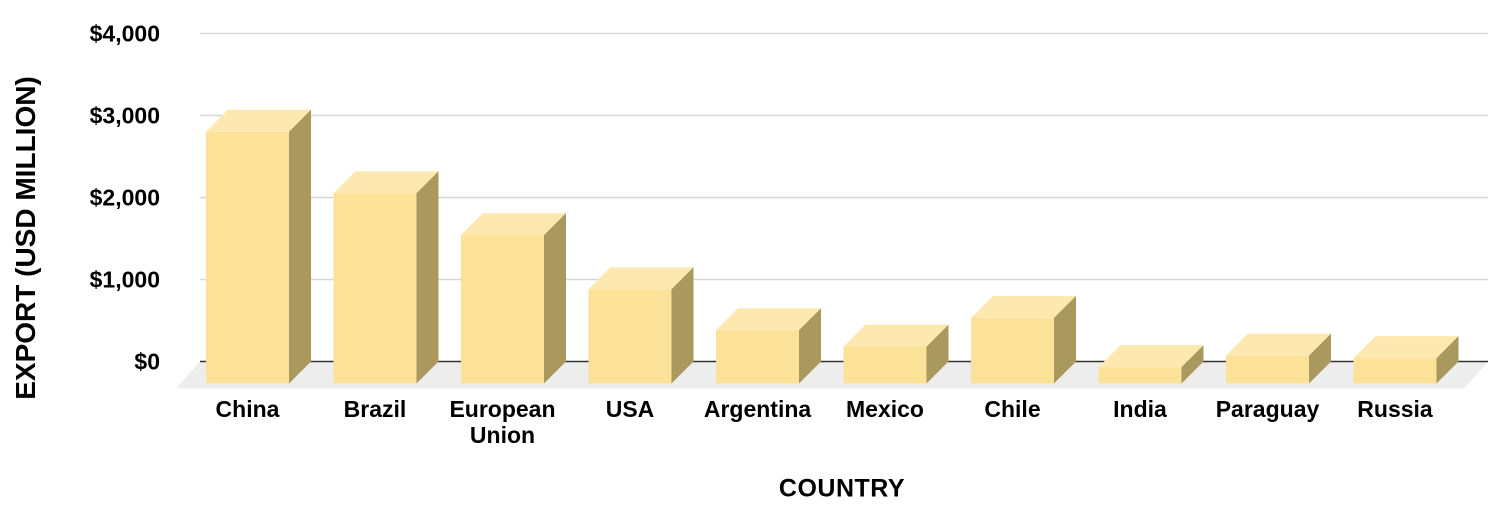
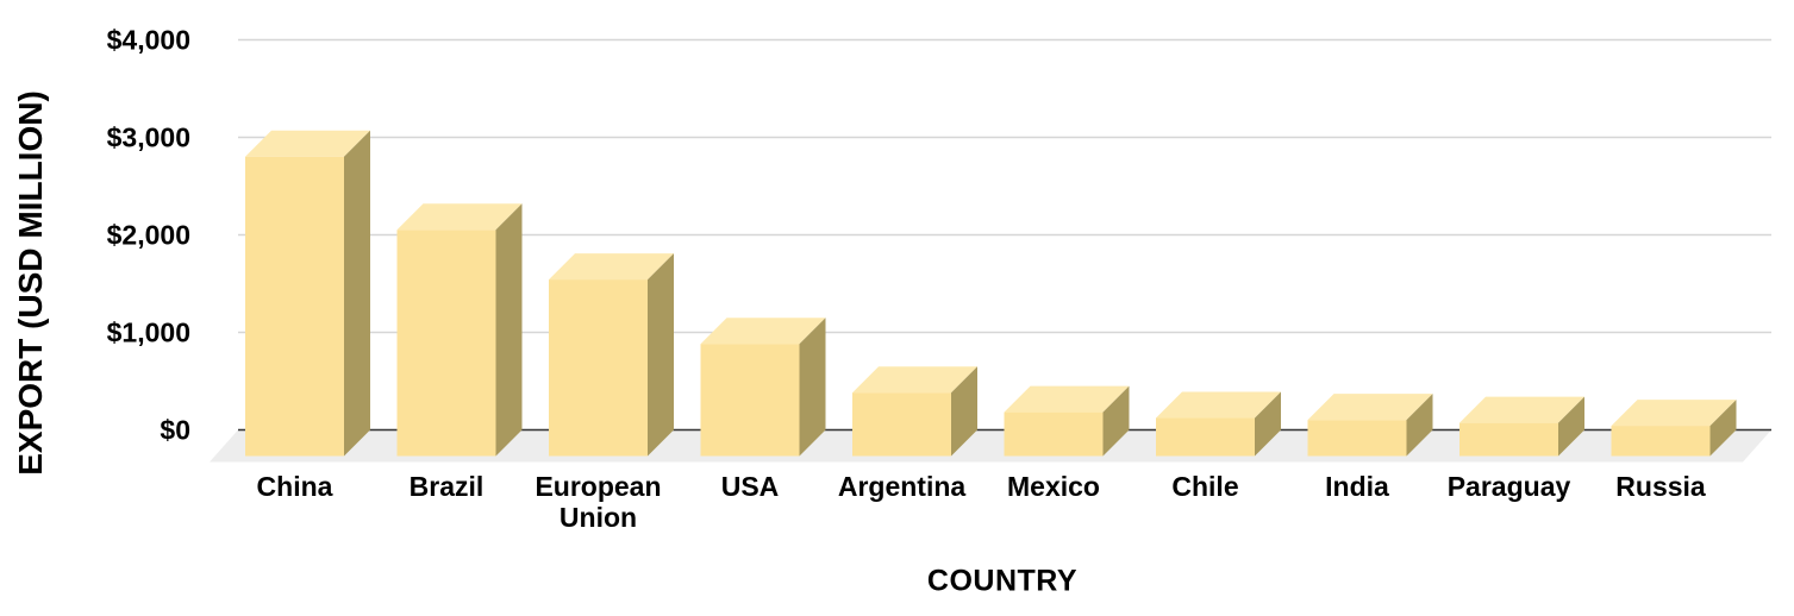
Chile: $800 -> $400
India: $200 -> $400
